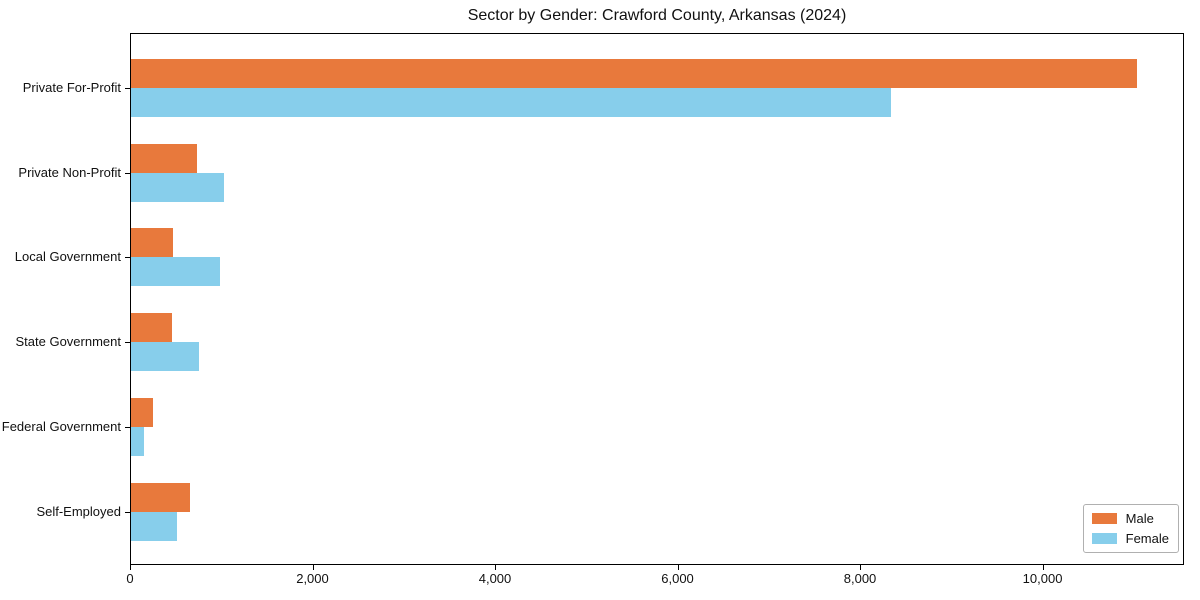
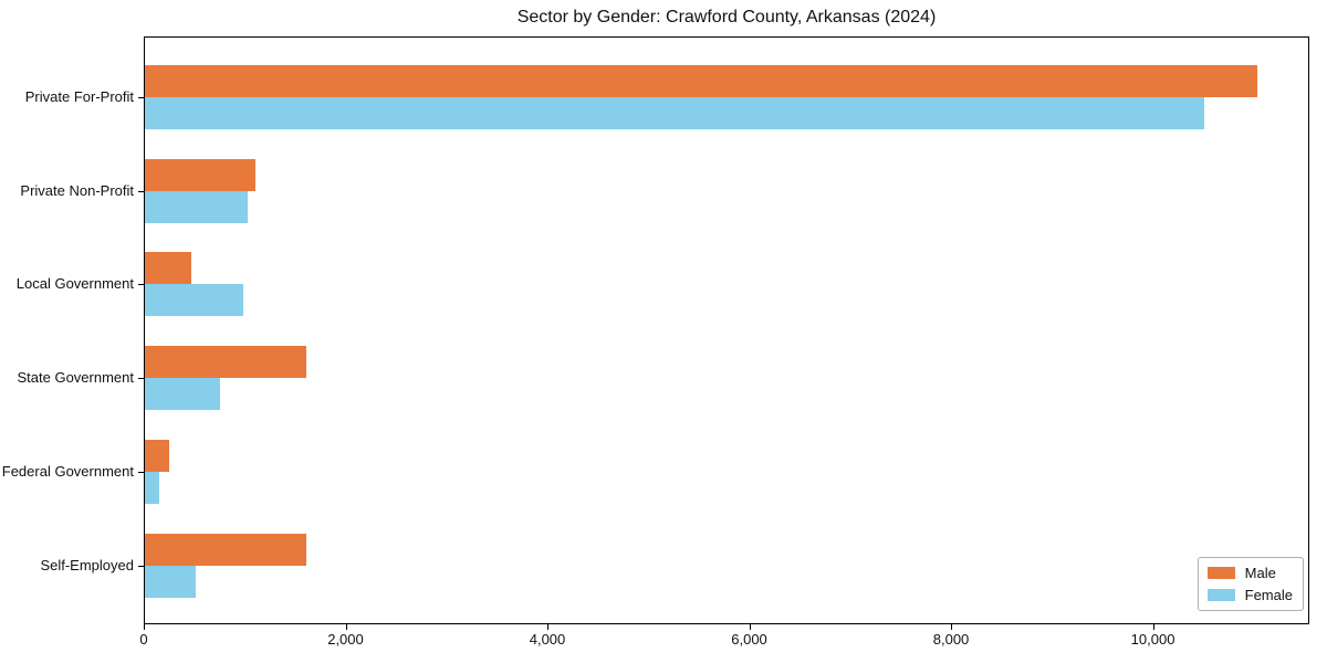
Female/Private For-Profit: 8300 -> 10500
Male/Private Non-Profit: 700 -> 1100
Male/State Government: 400 -> 1600
Male/Self-Employed: 600 -> 1600
